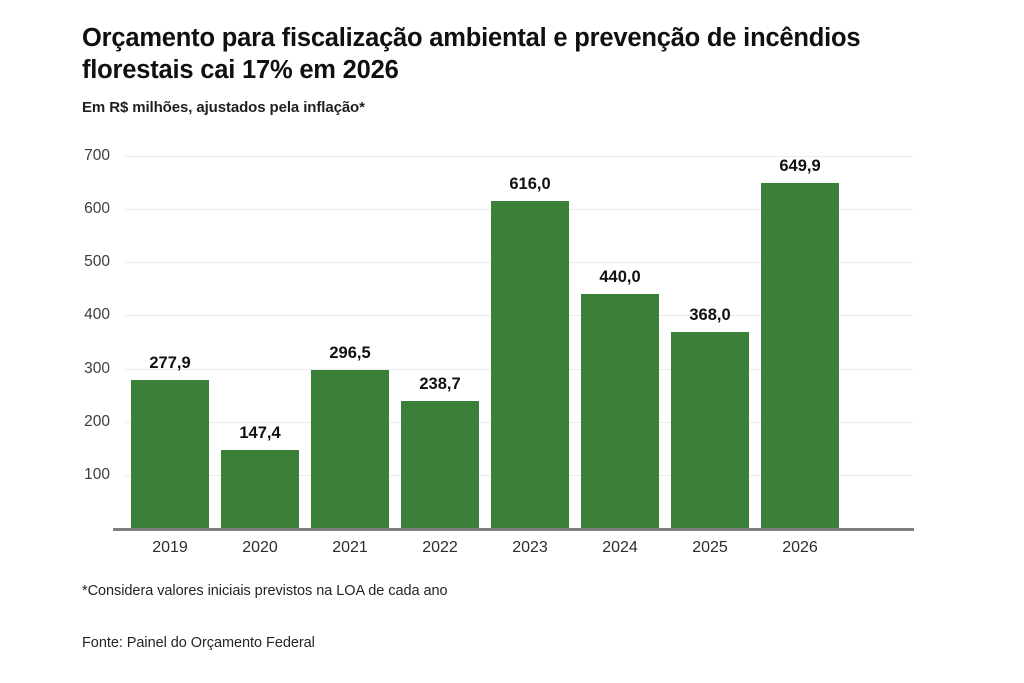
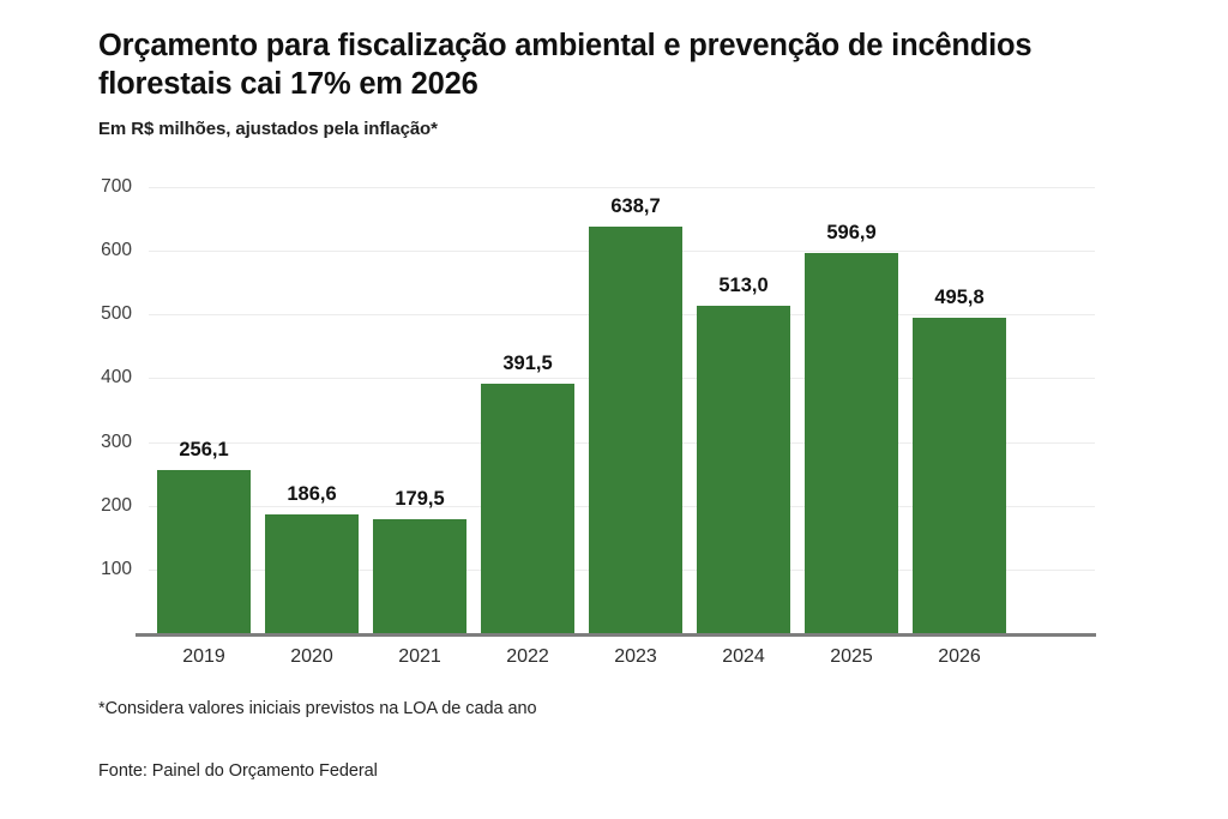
2019: 277,9 -> 256,1
2020: 147,4 -> 186,6
2021: 296,5 -> 179,5
2022: 238,7 -> 391,5
2023: 616,0 -> 638,7
2024: 440,0 -> 513,0
2025: 368,0 -> 596,9
2026: 649,9 -> 495,8
